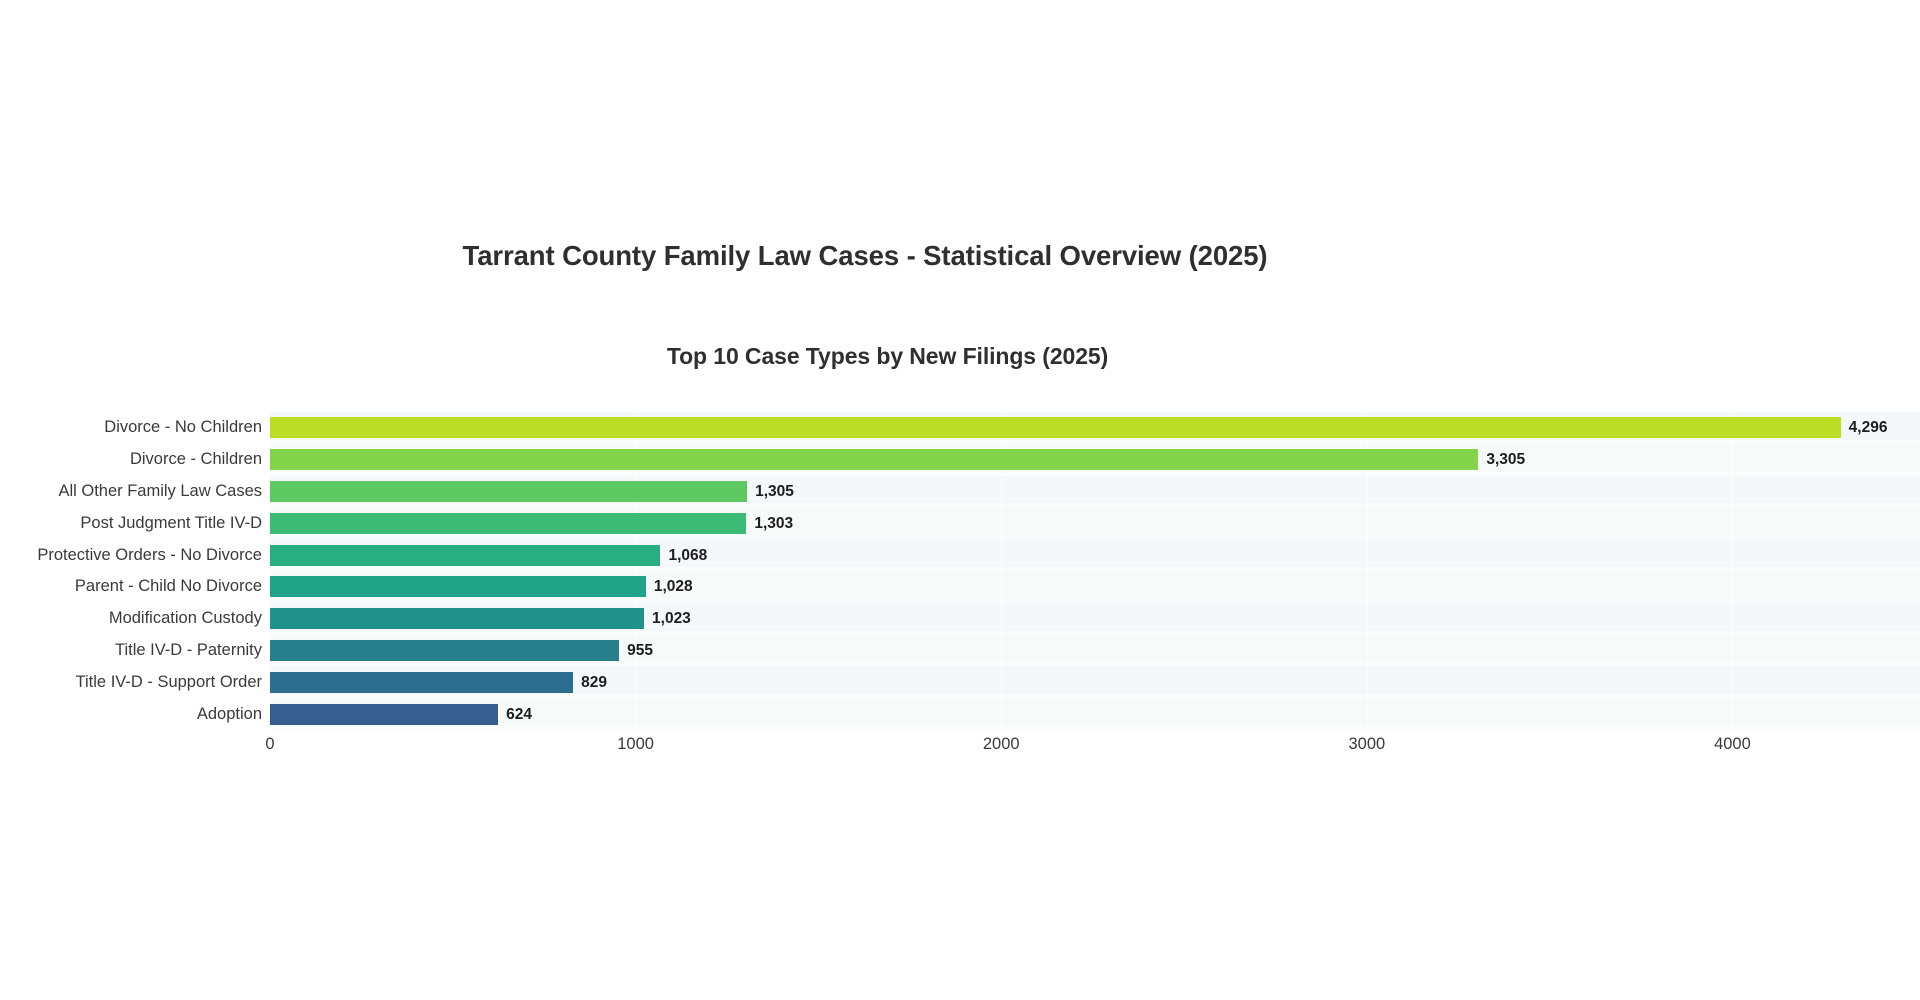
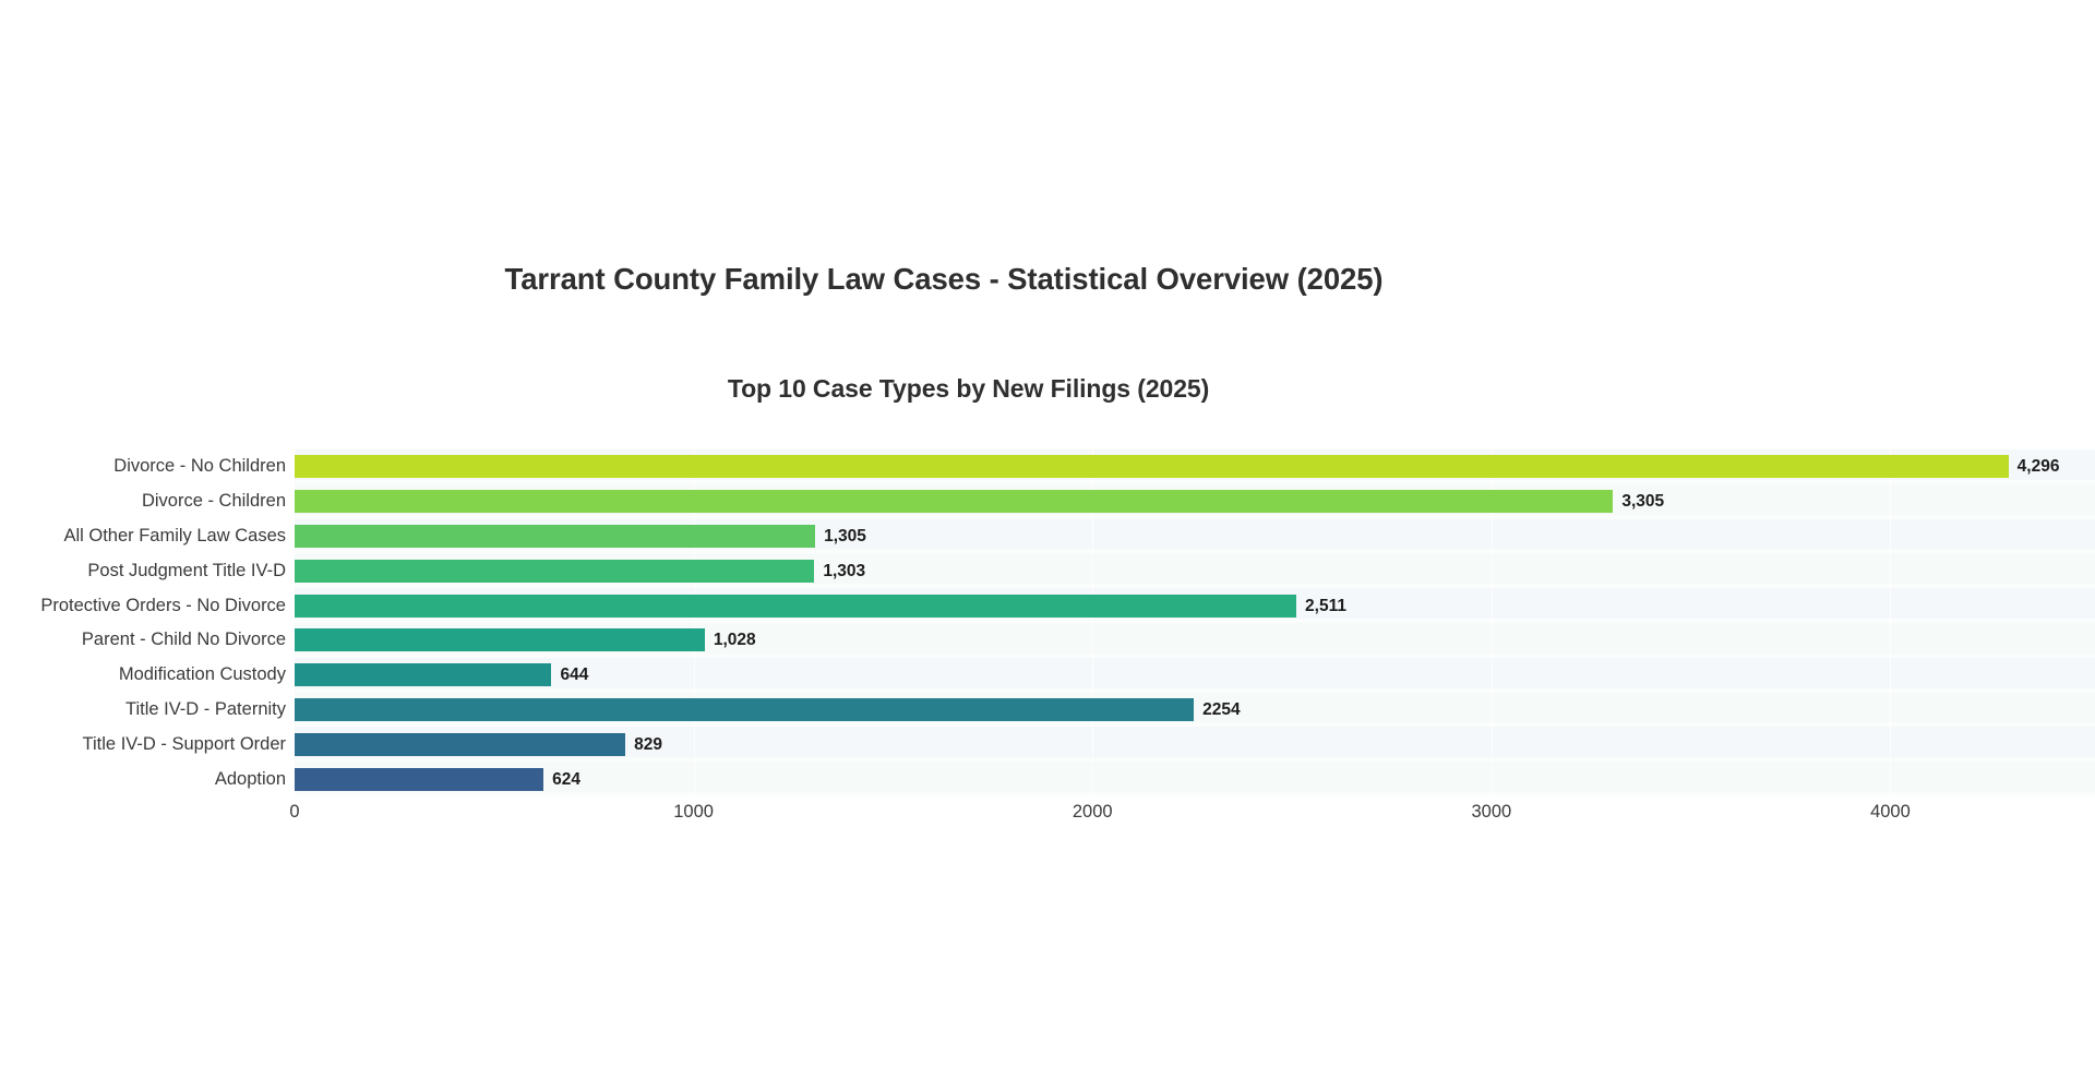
Protective Orders - No Divorce: 1,068 -> 2,511
Modification Custody: 1,023 -> 644
Title IV-D - Paternity: 955 -> 2254
